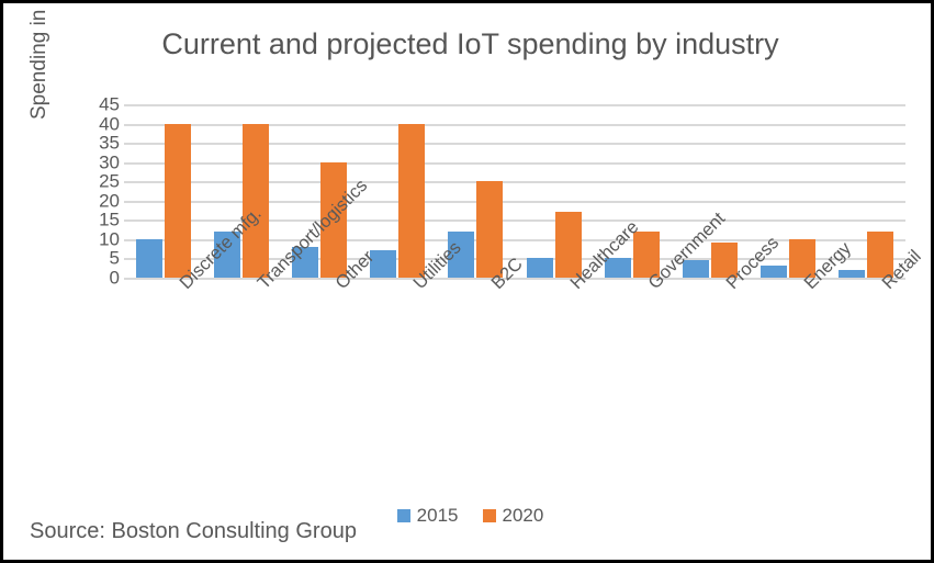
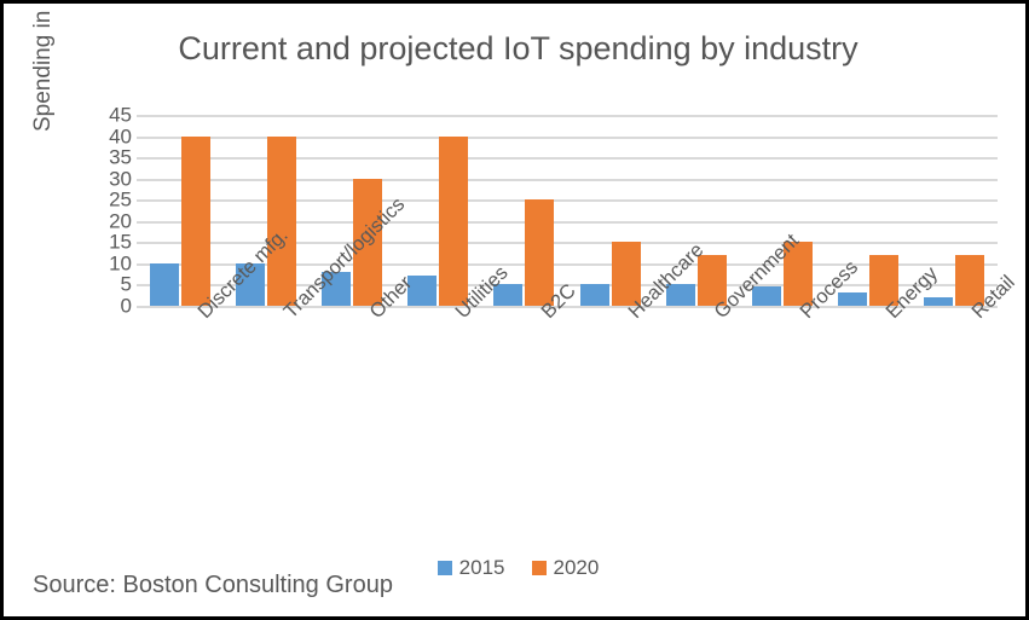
2015/Transport/logistics: 12 -> 10
2015/B2C: 12 -> 5
2020/Healthcare: 17 -> 15
2020/Process: 9 -> 15
2020/Energy: 10 -> 12
